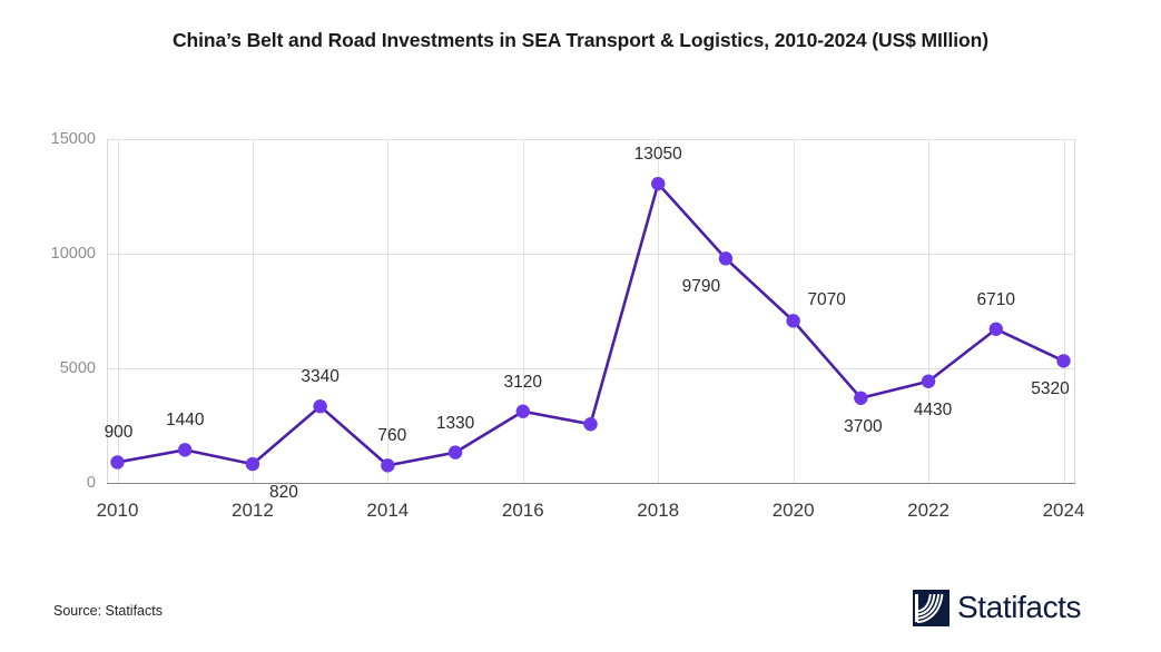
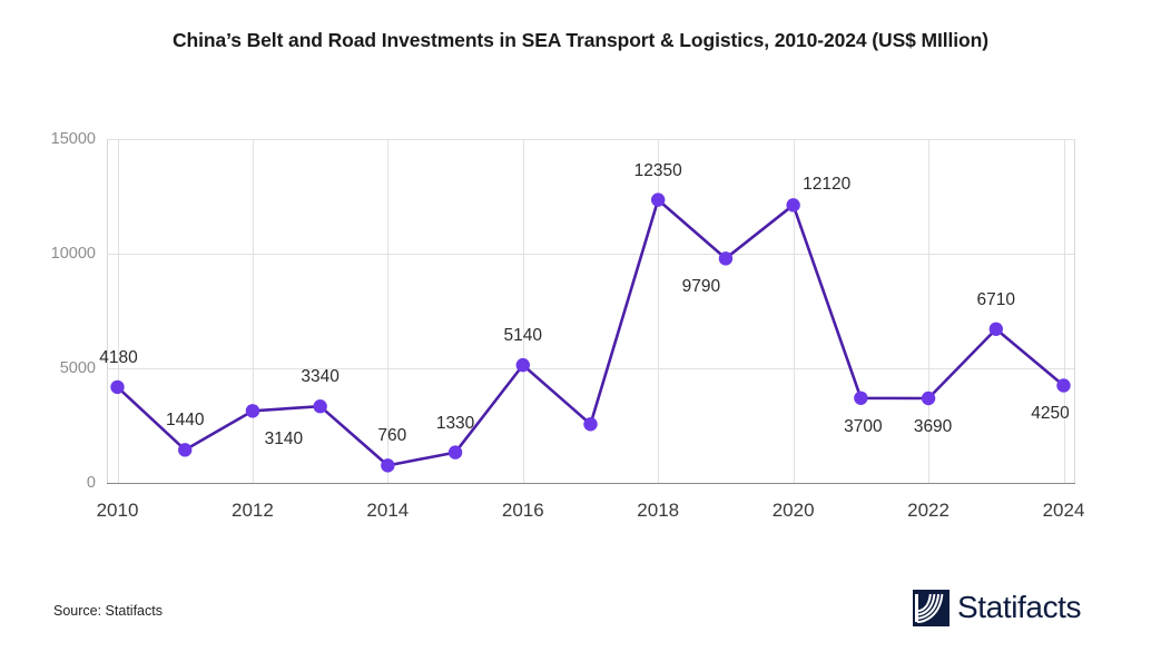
2010: 900 -> 4180
2012: 820 -> 3140
2016: 3120 -> 5140
2018: 13050 -> 12350
2020: 7070 -> 12120
2022: 4430 -> 3690
2024: 5320 -> 4250
